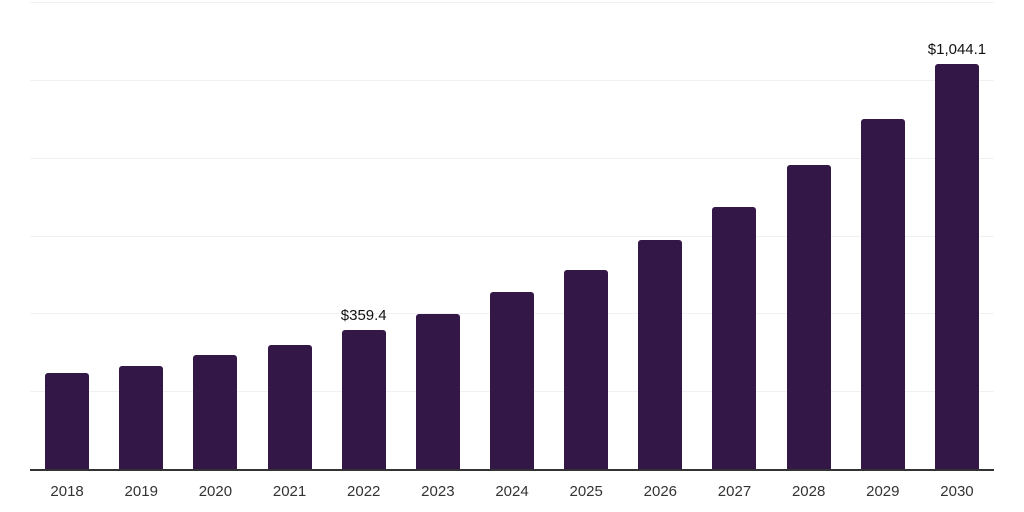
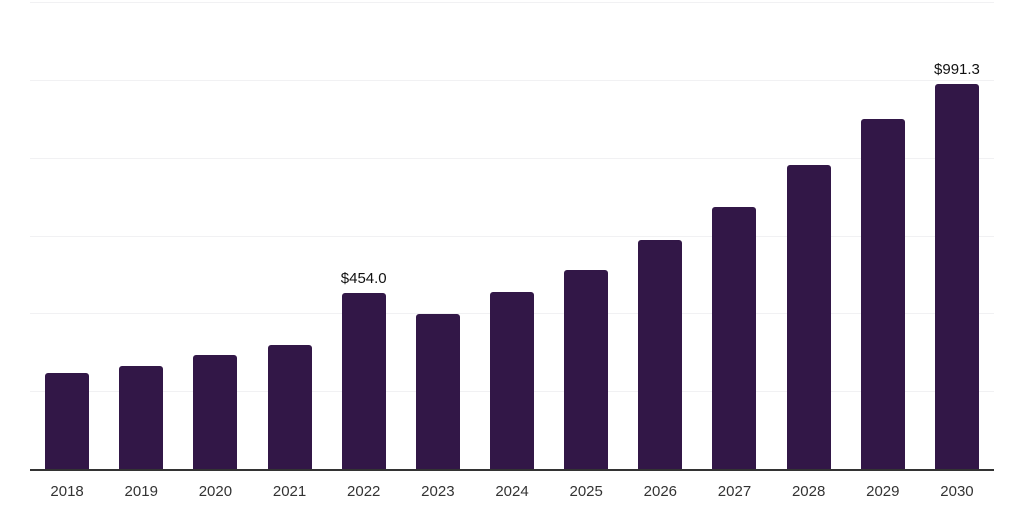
2022: $359.4 -> $454.0
2030: $1,044.1 -> $991.3
